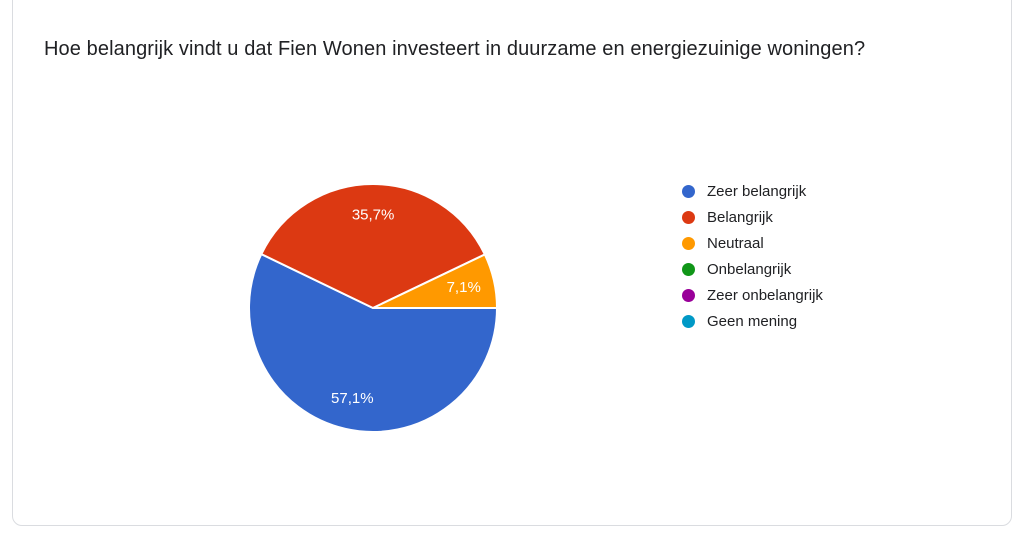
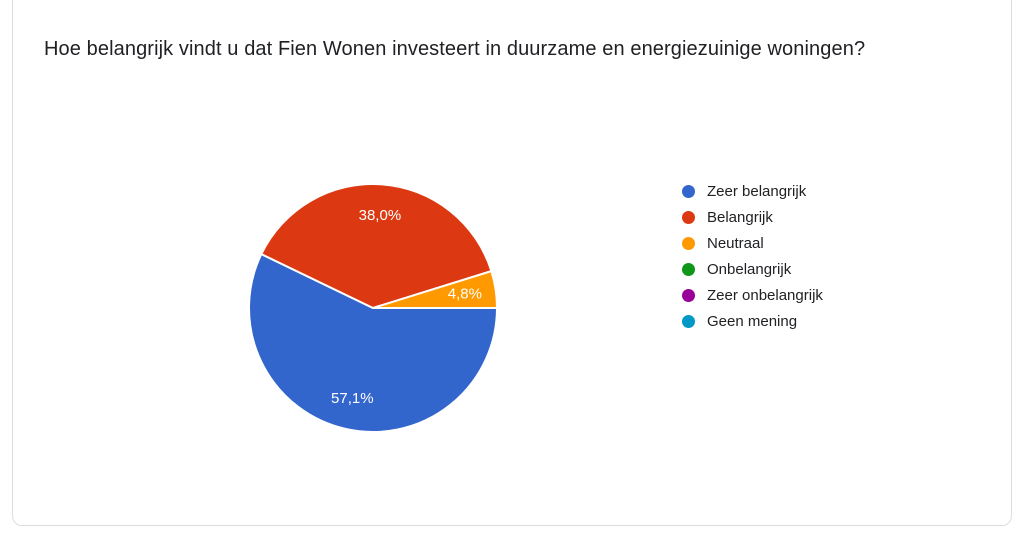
Belangrijk: 35,7% -> 38,0%
Neutraal: 7,1% -> 4,8%
